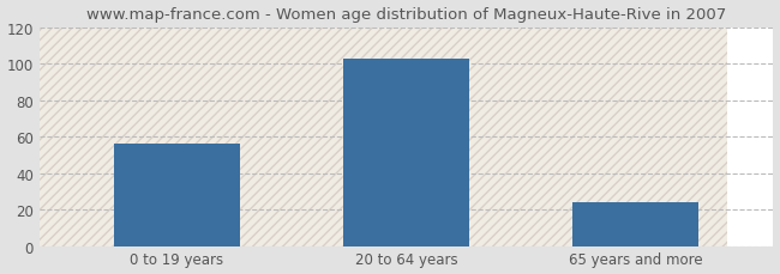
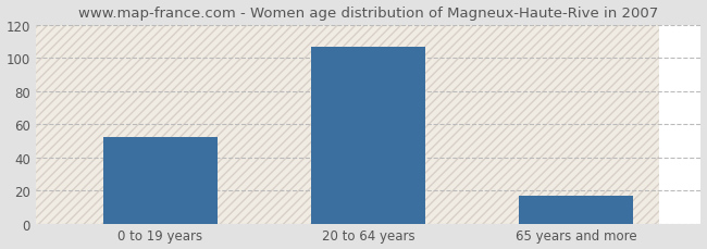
0 to 19 years: 56 -> 52
20 to 64 years: 103 -> 107
65 years and more: 24 -> 17
